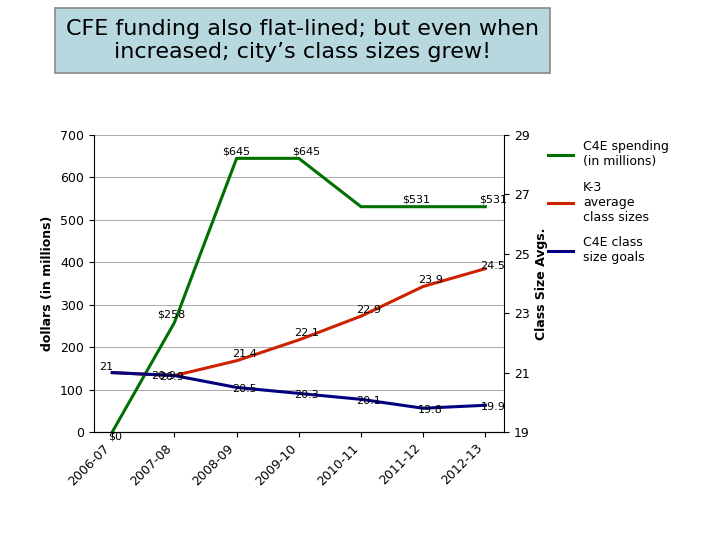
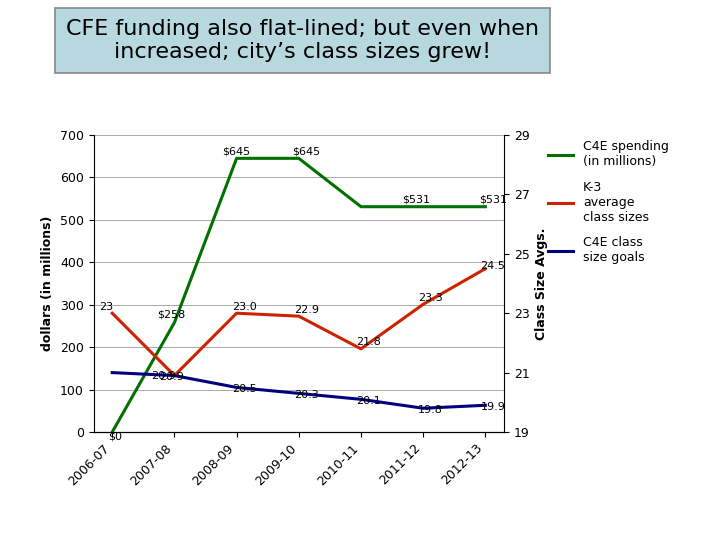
K-3 average class sizes/2006-07: 21 -> 23
K-3 average class sizes/2008-09: 21.4 -> 23.0
K-3 average class sizes/2009-10: 22.1 -> 22.9
K-3 average class sizes/2010-11: 22.9 -> 21.8
K-3 average class sizes/2011-12: 23.9 -> 23.3
